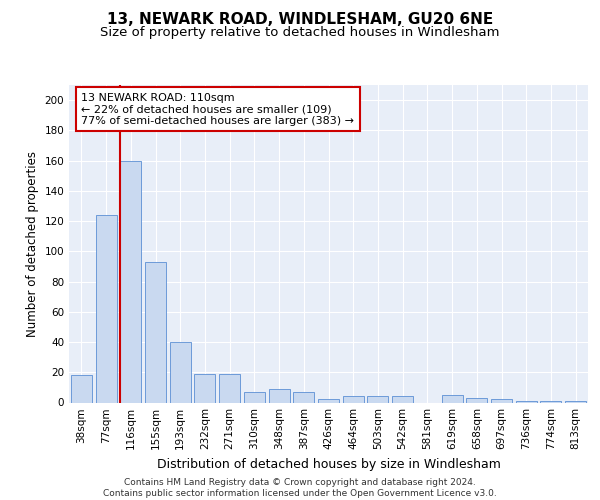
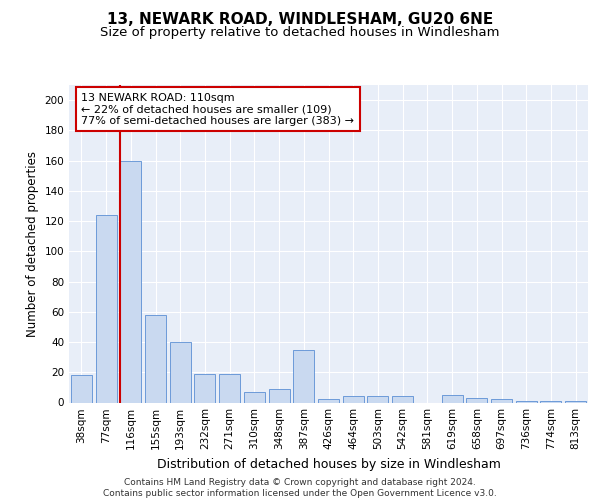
155sqm: 93 -> 58
387sqm: 7 -> 35
